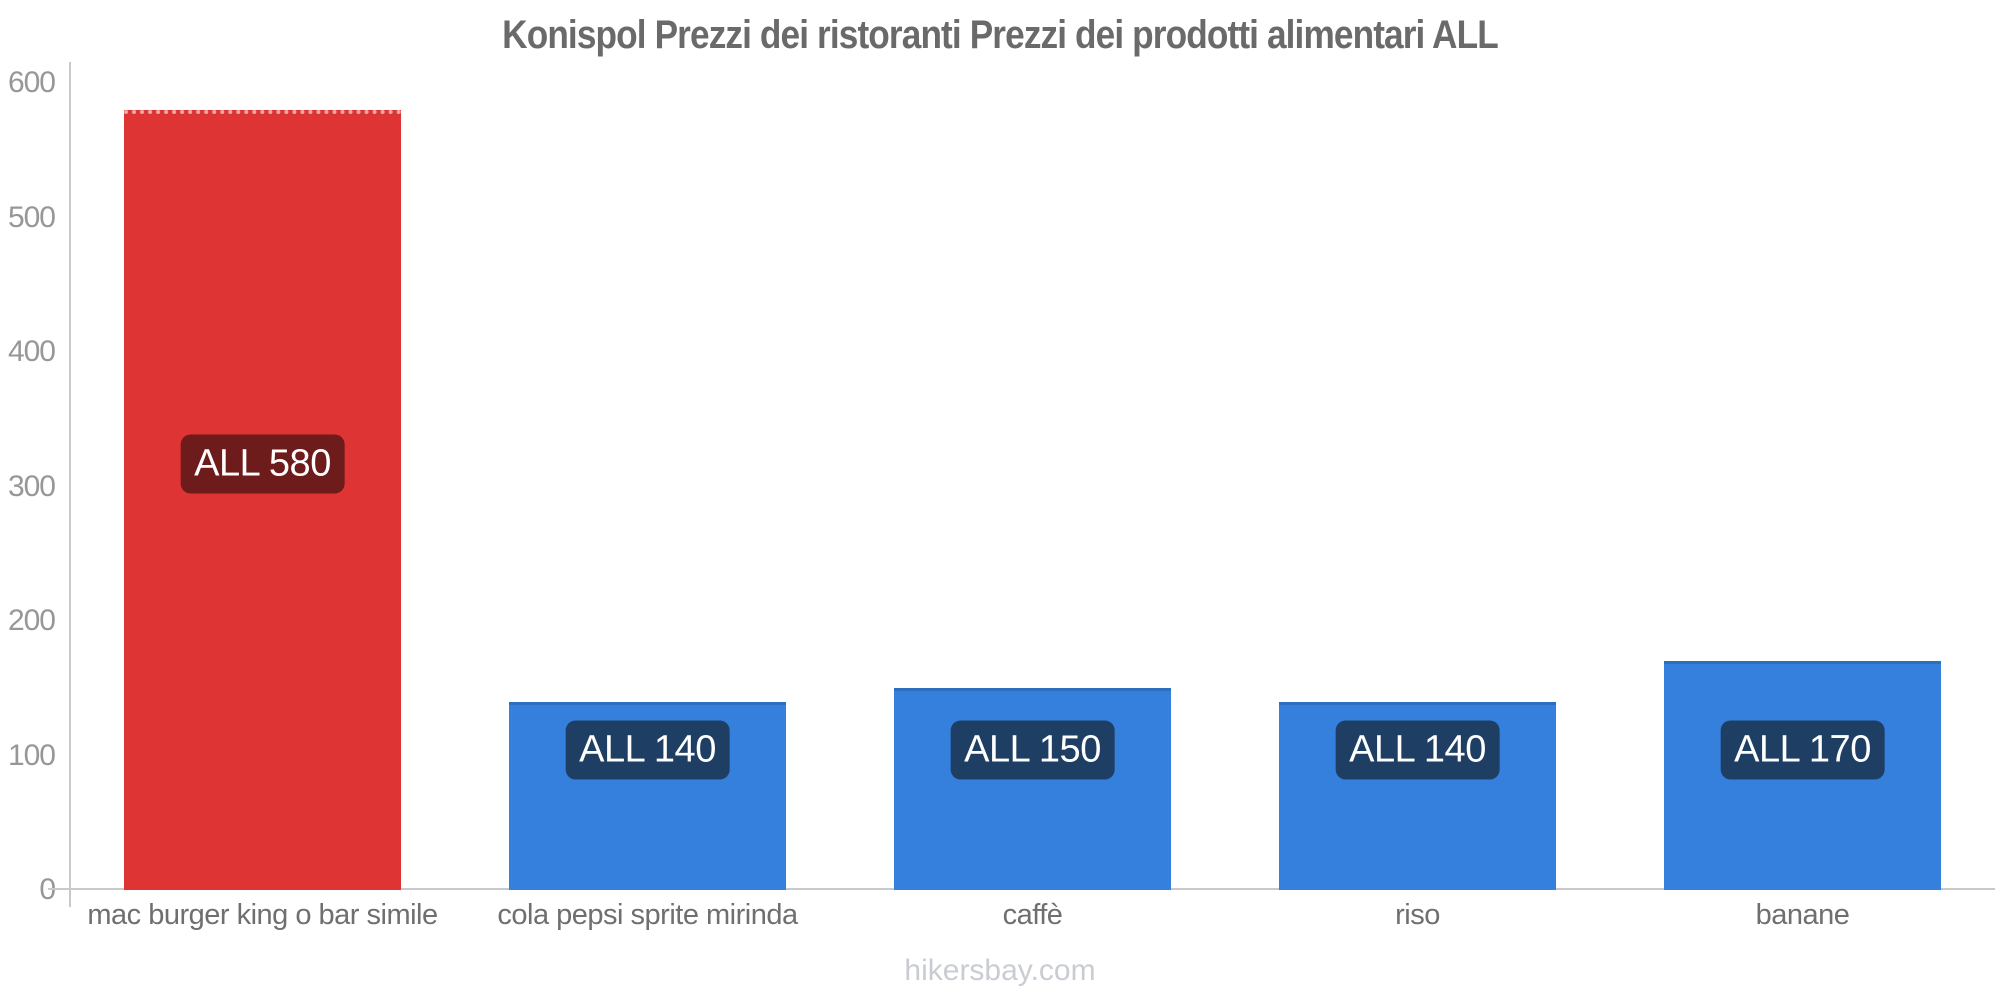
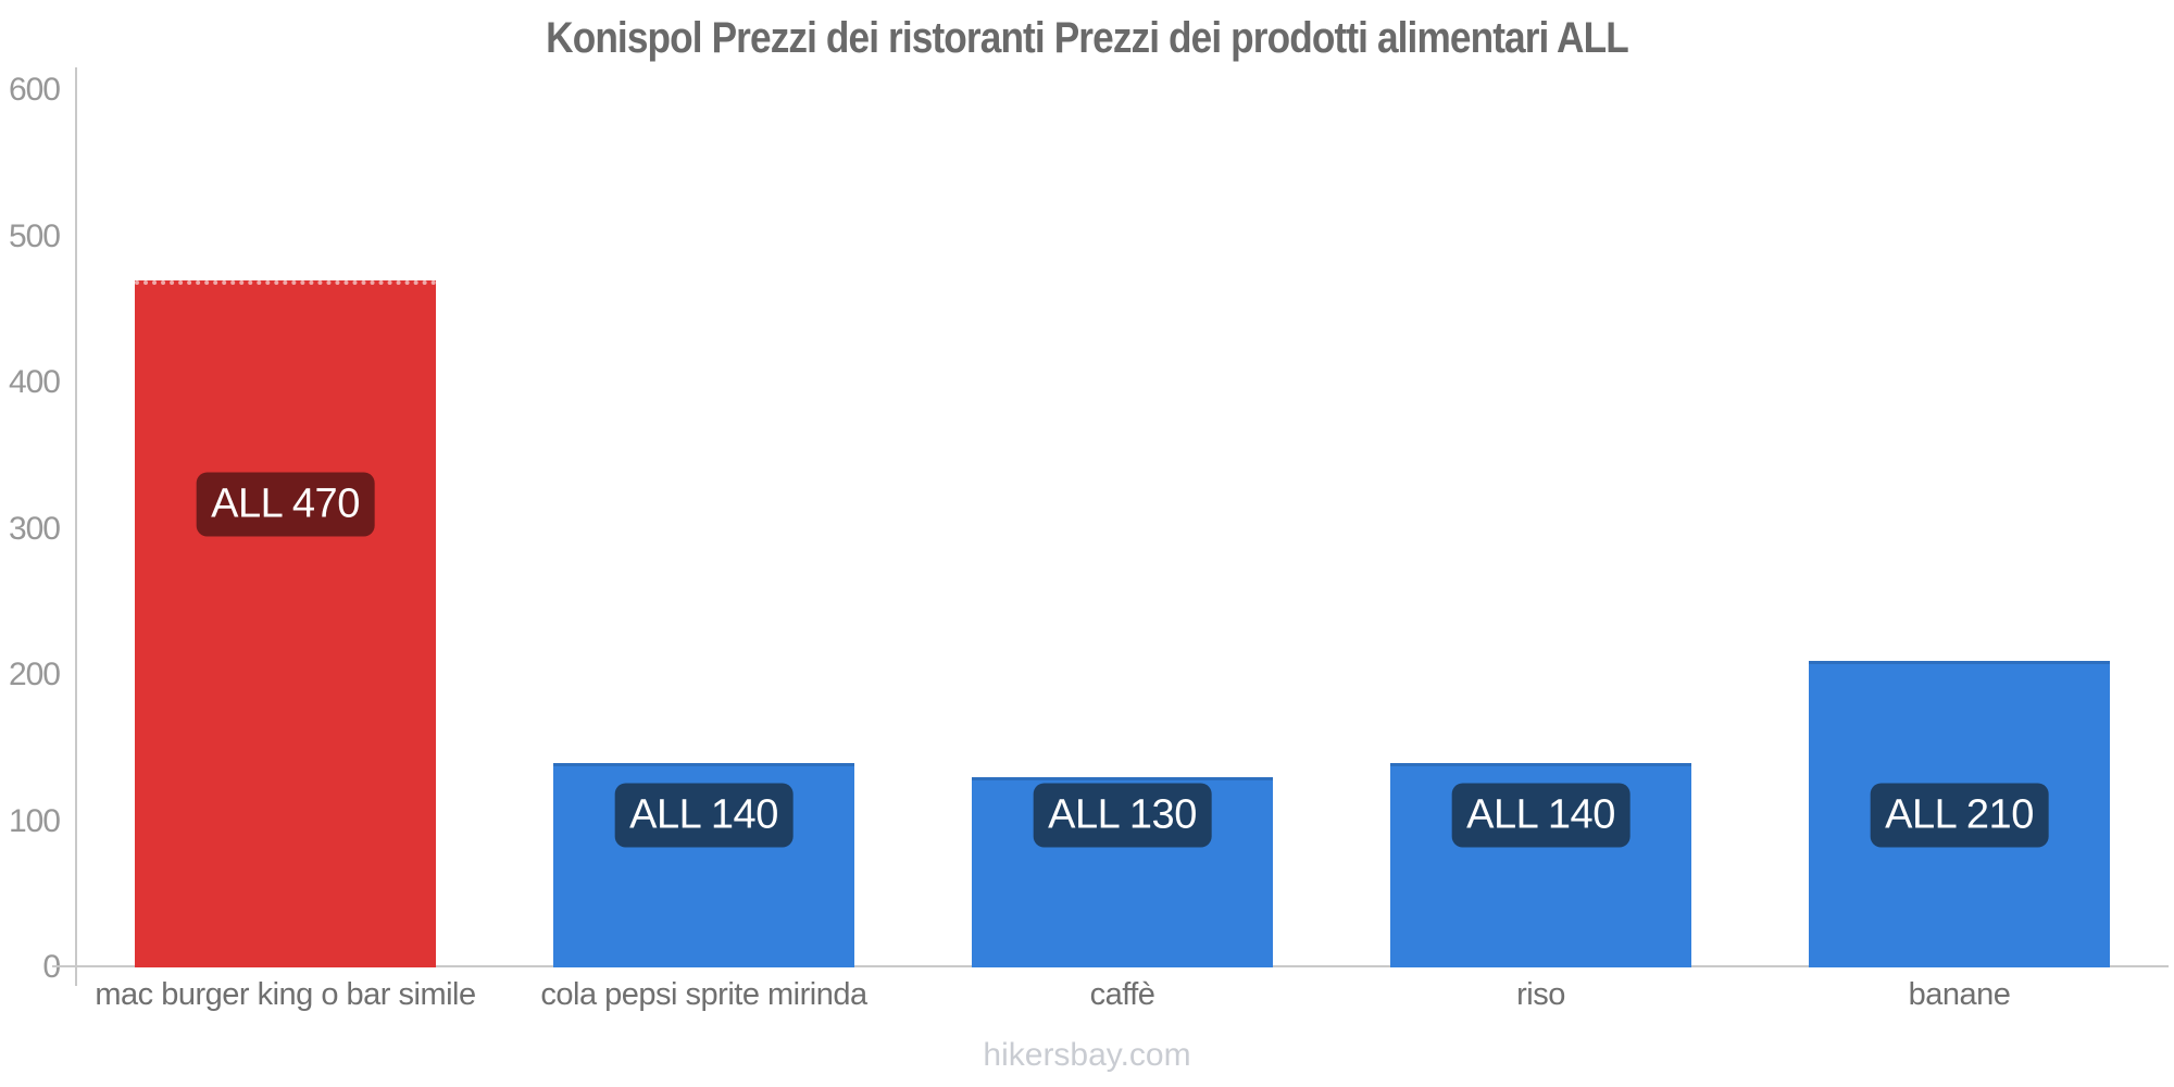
mac burger king o bar simile: 580 -> 470
caffè: 150 -> 130
banane: 170 -> 210
